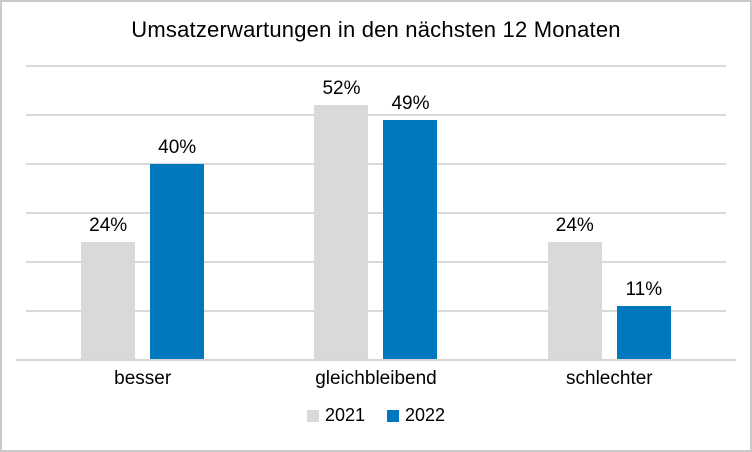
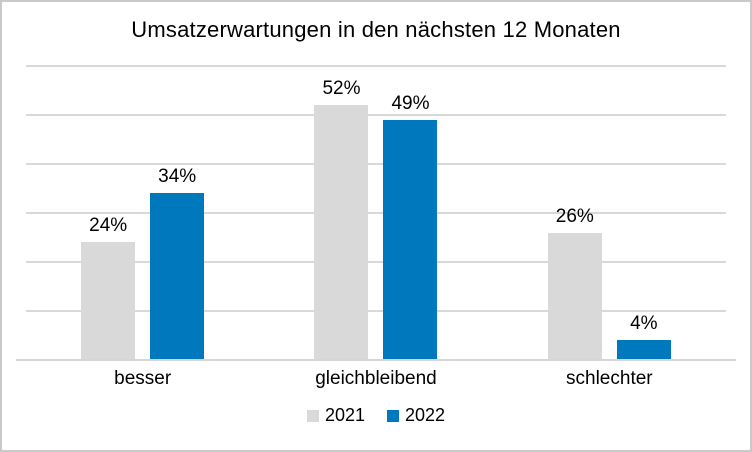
2022/besser: 40% -> 34%
2021/schlechter: 24% -> 26%
2022/schlechter: 11% -> 4%
